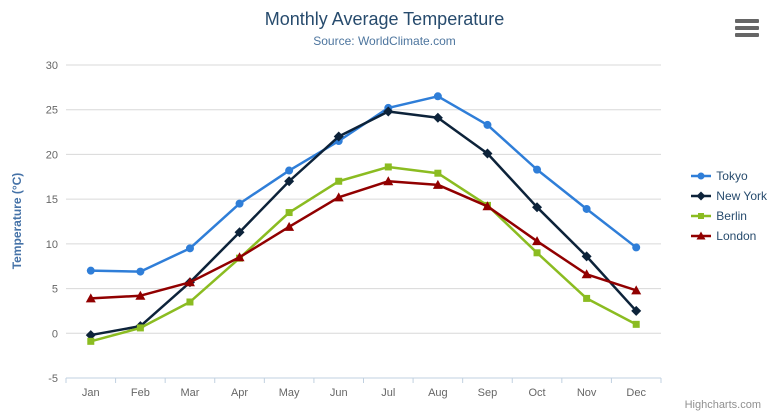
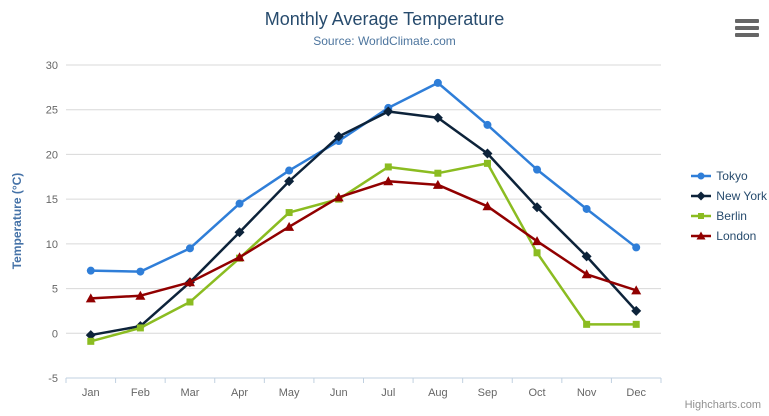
Berlin/Jun: 17 -> 15
Tokyo/Aug: 26 -> 28
Berlin/Sep: 14 -> 19
Berlin/Nov: 4 -> 1
